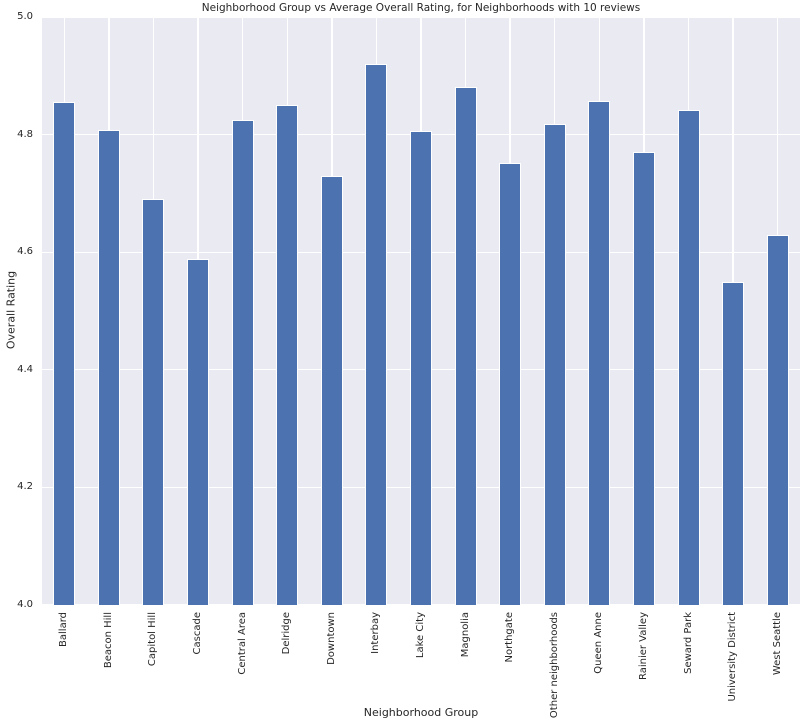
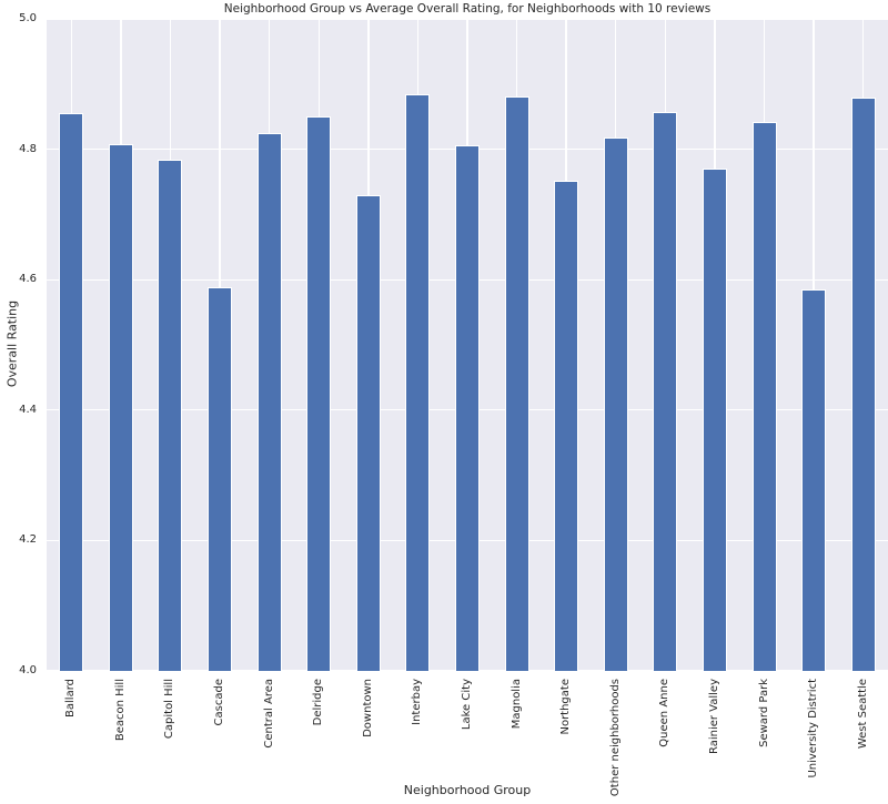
Capitol Hill: 4.69 -> 4.78
Interbay: 4.92 -> 4.88
University District: 4.55 -> 4.58
West Seattle: 4.63 -> 4.88
